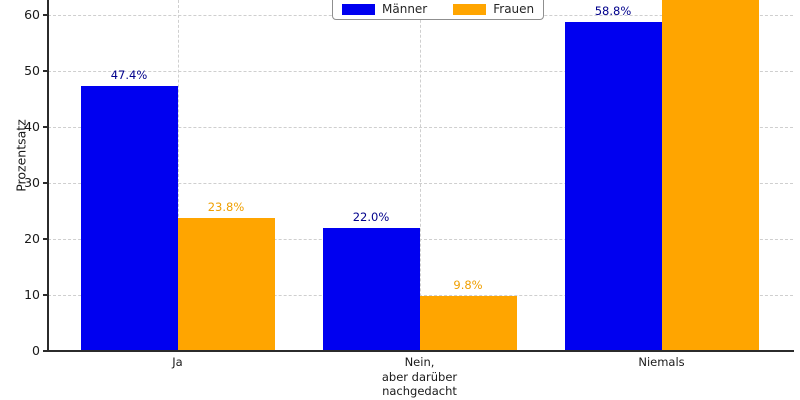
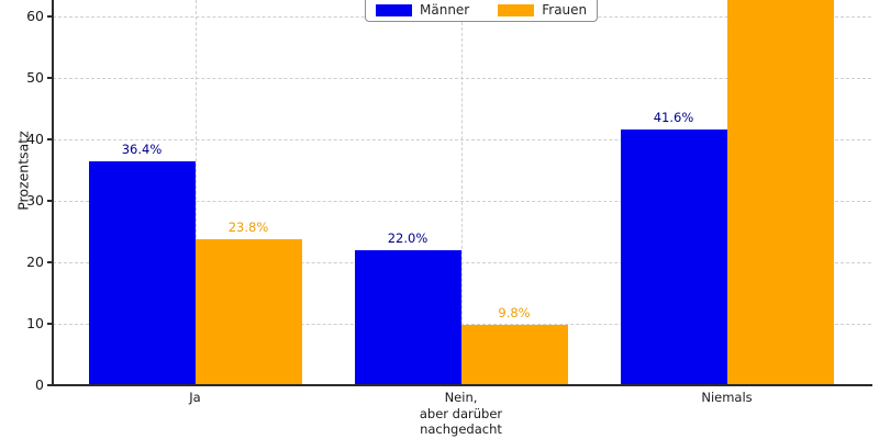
Männer/Ja: 47.4% -> 36.4%
Männer/Niemals: 58.8% -> 41.6%
